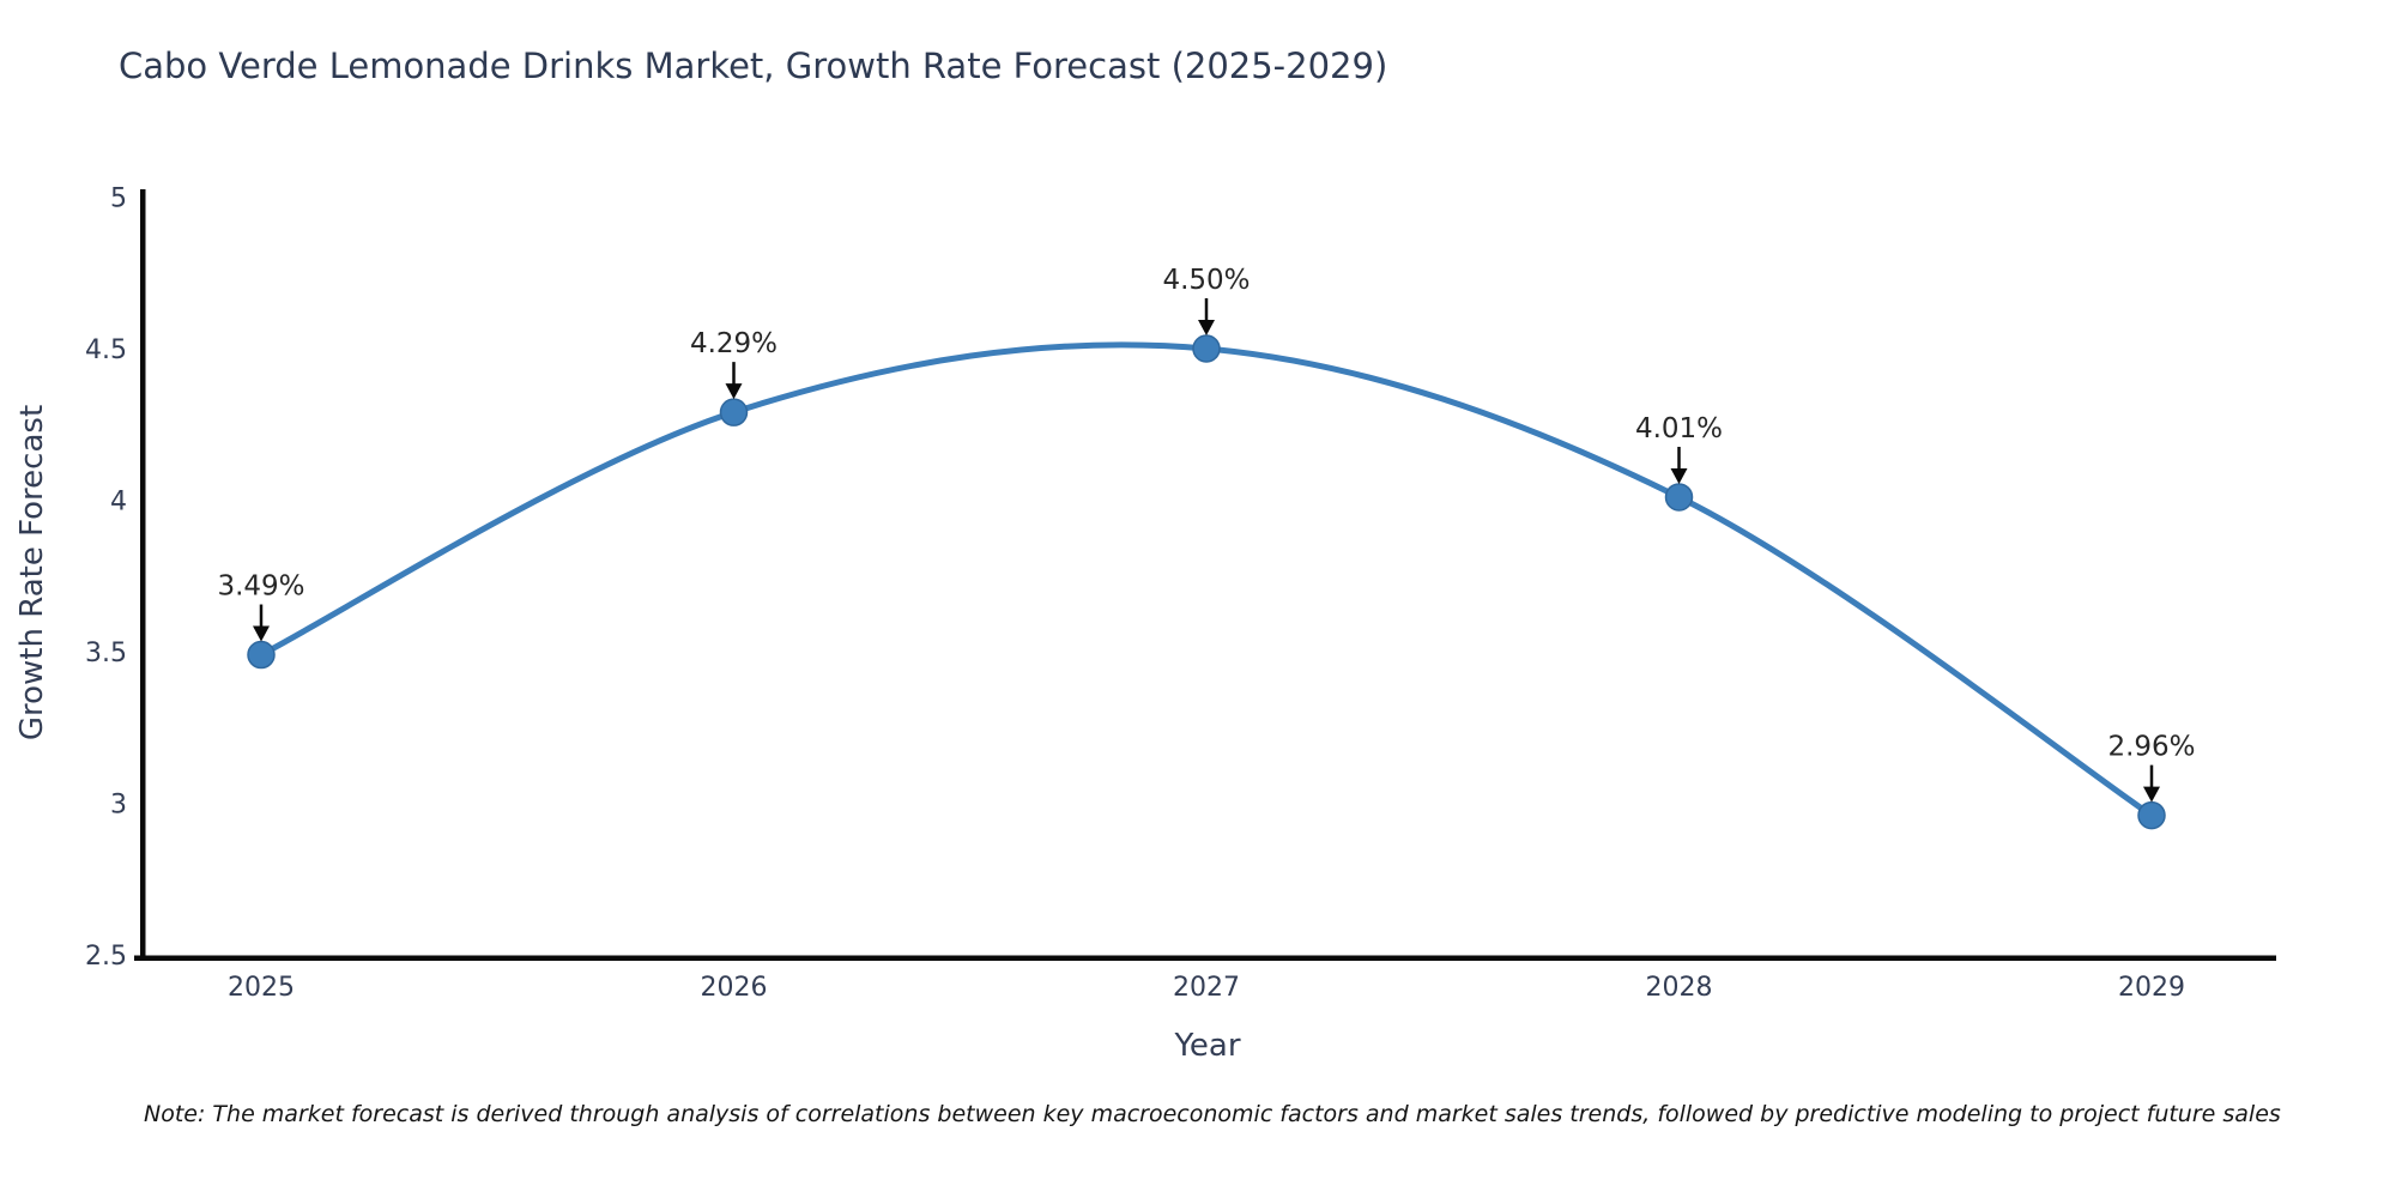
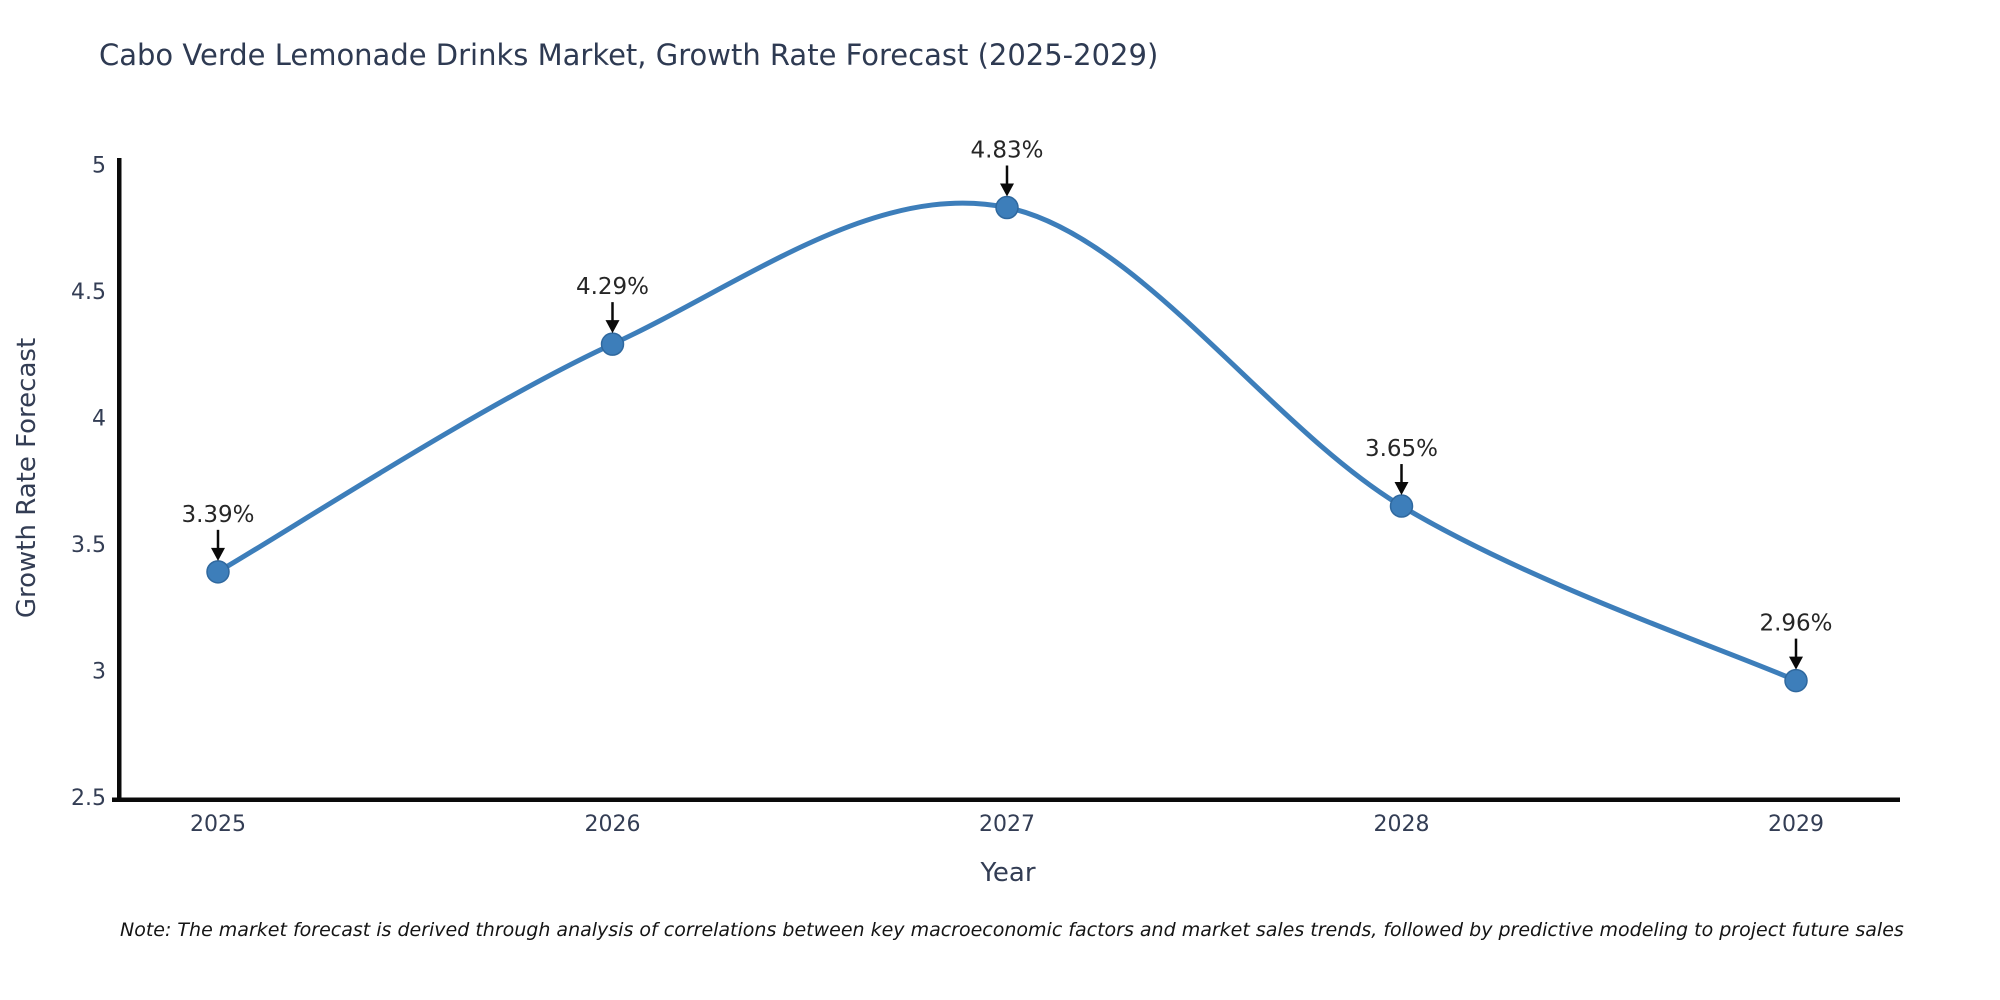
2025: 3.49% -> 3.39%
2027: 4.50% -> 4.83%
2028: 4.01% -> 3.65%
